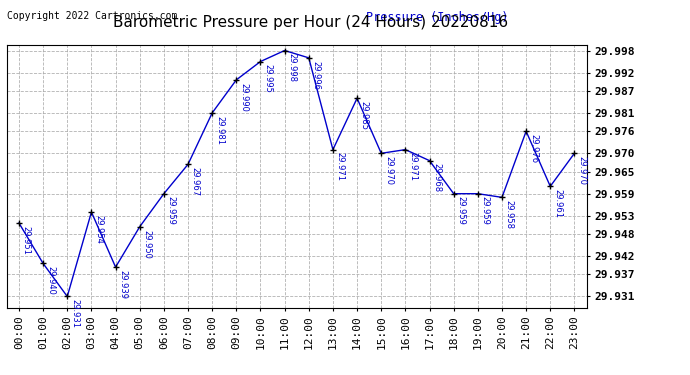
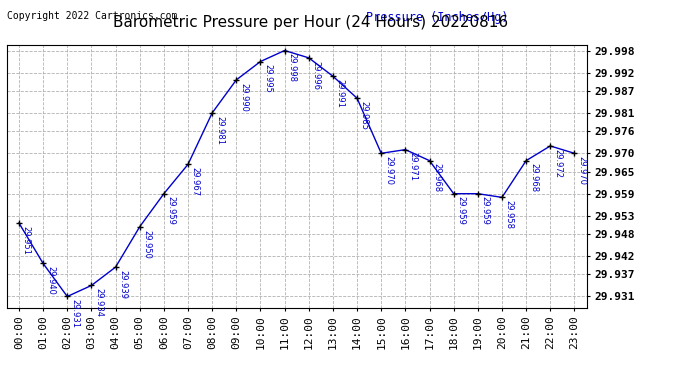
03:00: 29.954 -> 29.934
13:00: 29.971 -> 29.991
21:00: 29.976 -> 29.968
22:00: 29.961 -> 29.972
